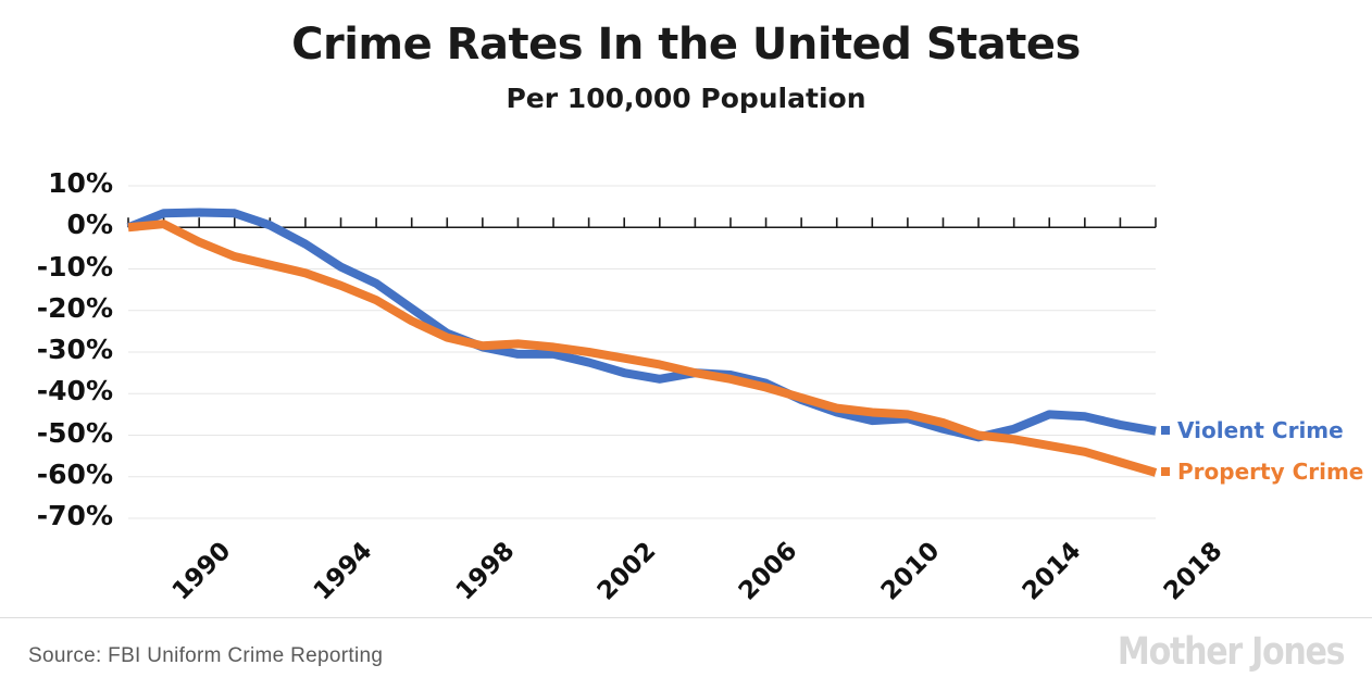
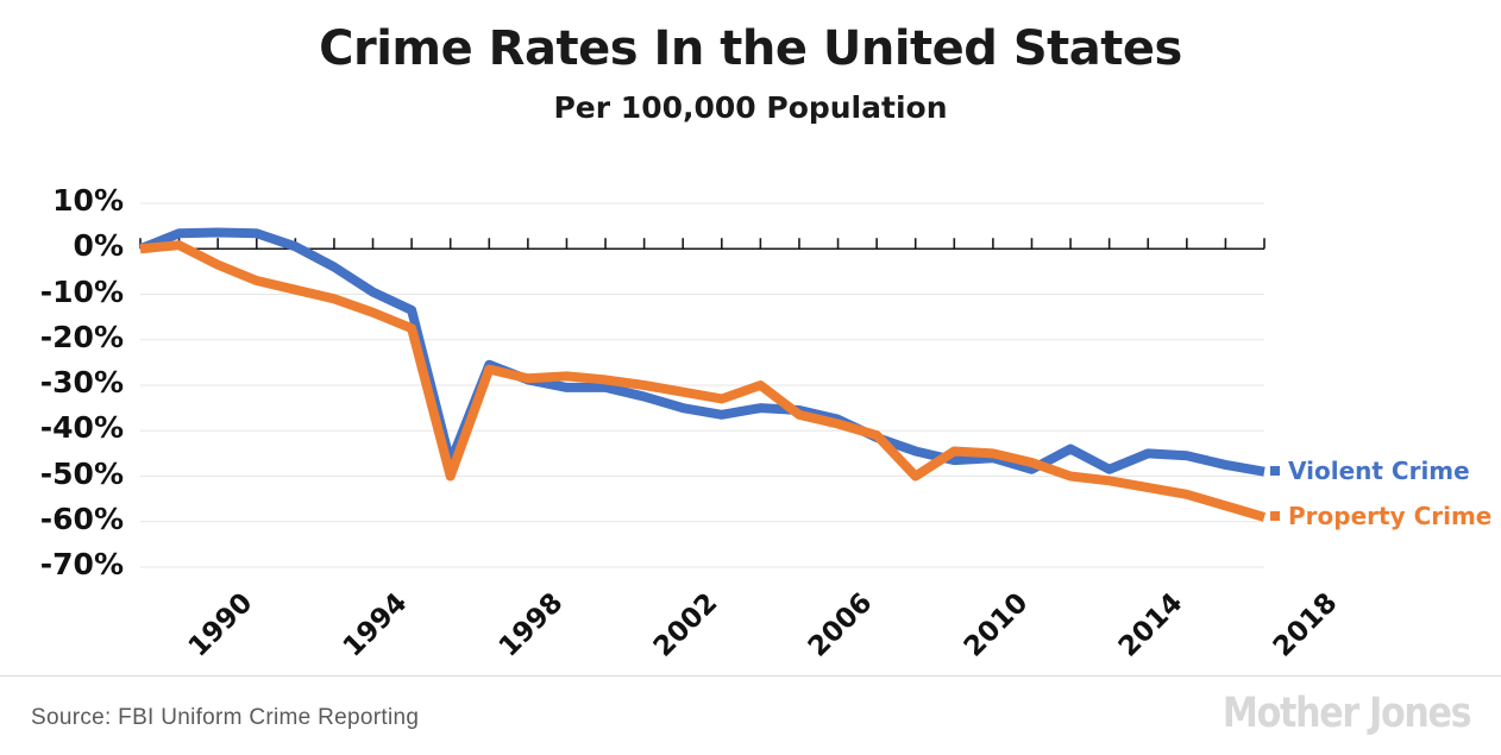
Violent Crime/1998: -20% -> -47%
Property Crime/1998: -22% -> -50%
Property Crime/2006: -35% -> -30%
Property Crime/2010: -44% -> -50%
Violent Crime/2014: -50% -> -44%
